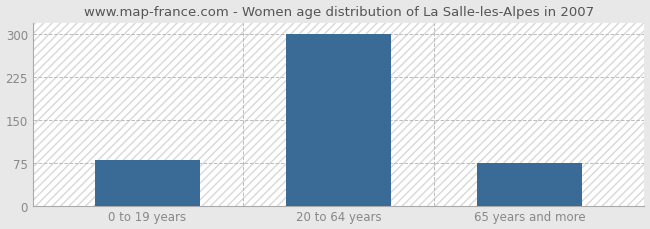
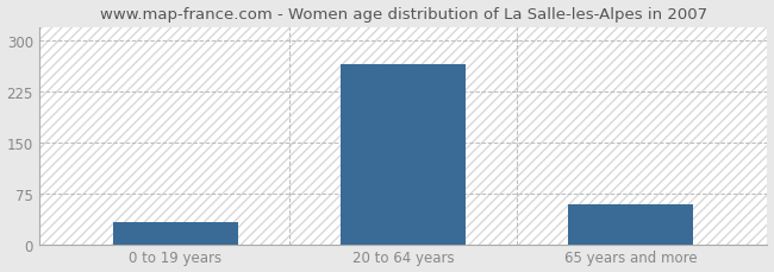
0 to 19 years: 80 -> 32
20 to 64 years: 300 -> 266
65 years and more: 75 -> 58
